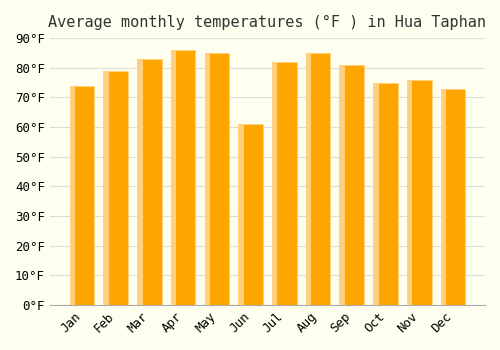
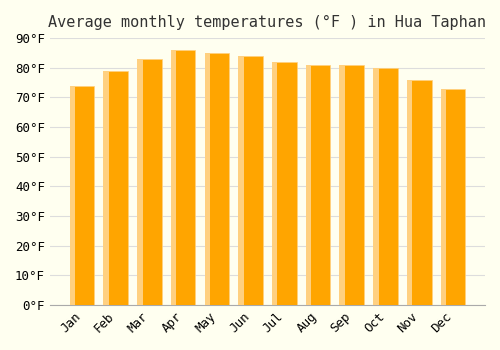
Jun: 61°F -> 84°F
Aug: 85°F -> 81°F
Oct: 75°F -> 80°F
